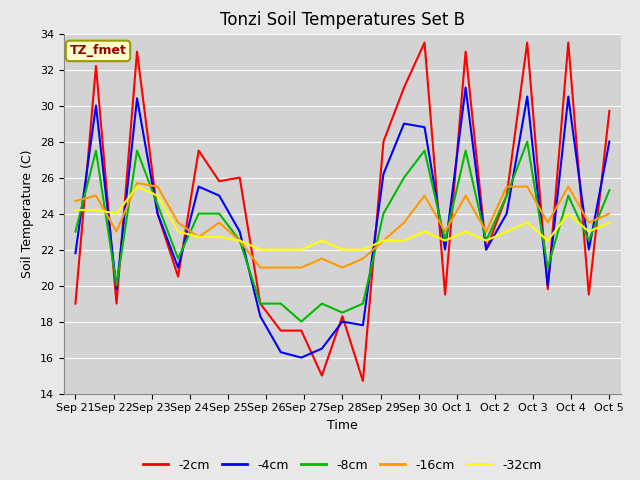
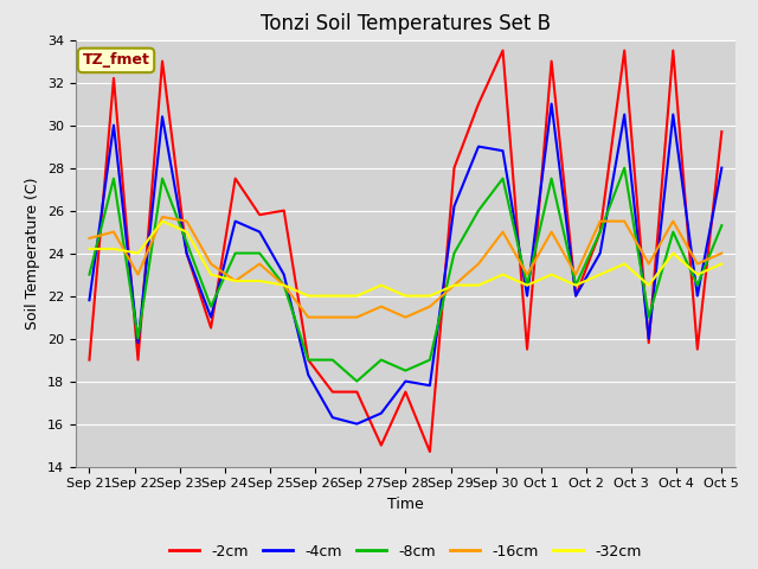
-2cm/Sep 28: 18.3 -> 17.5
